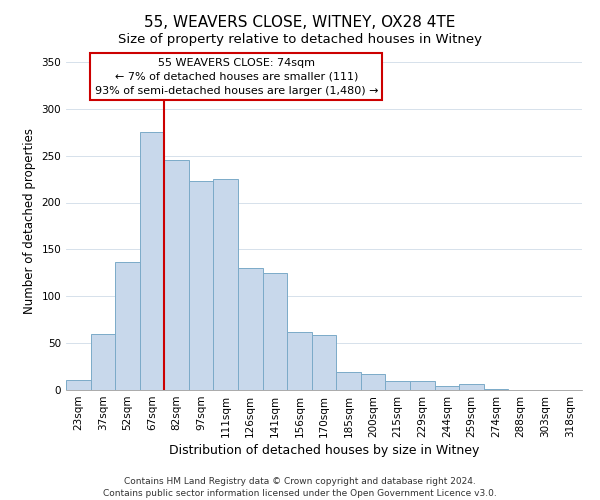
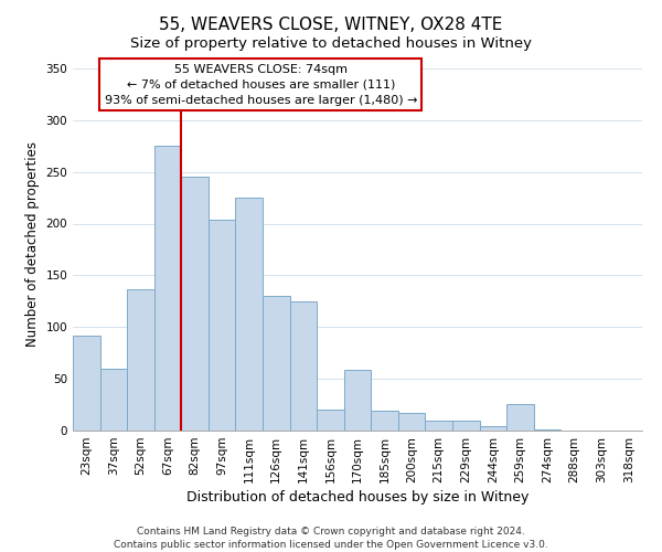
23sqm: 11 -> 92
97sqm: 223 -> 204
156sqm: 62 -> 20
259sqm: 6 -> 26
